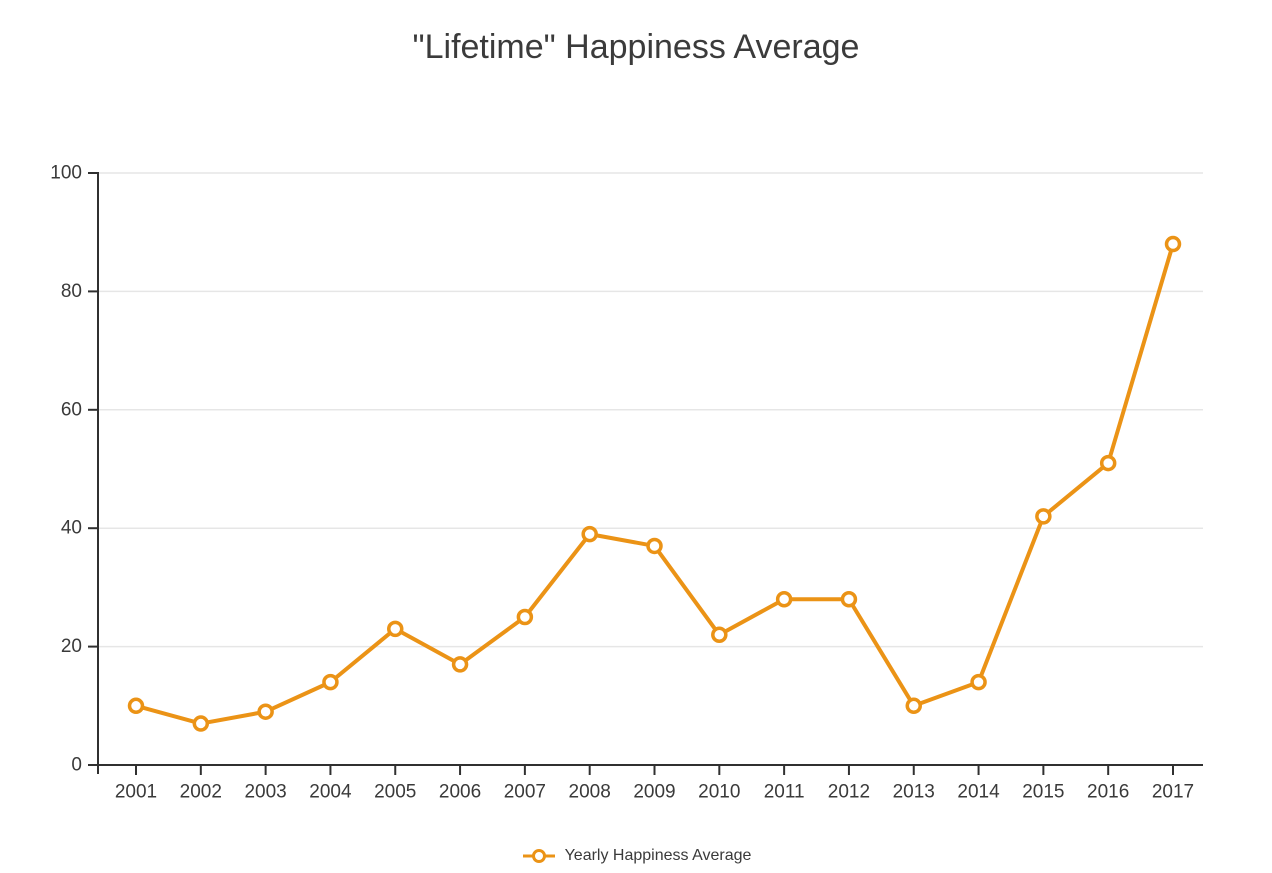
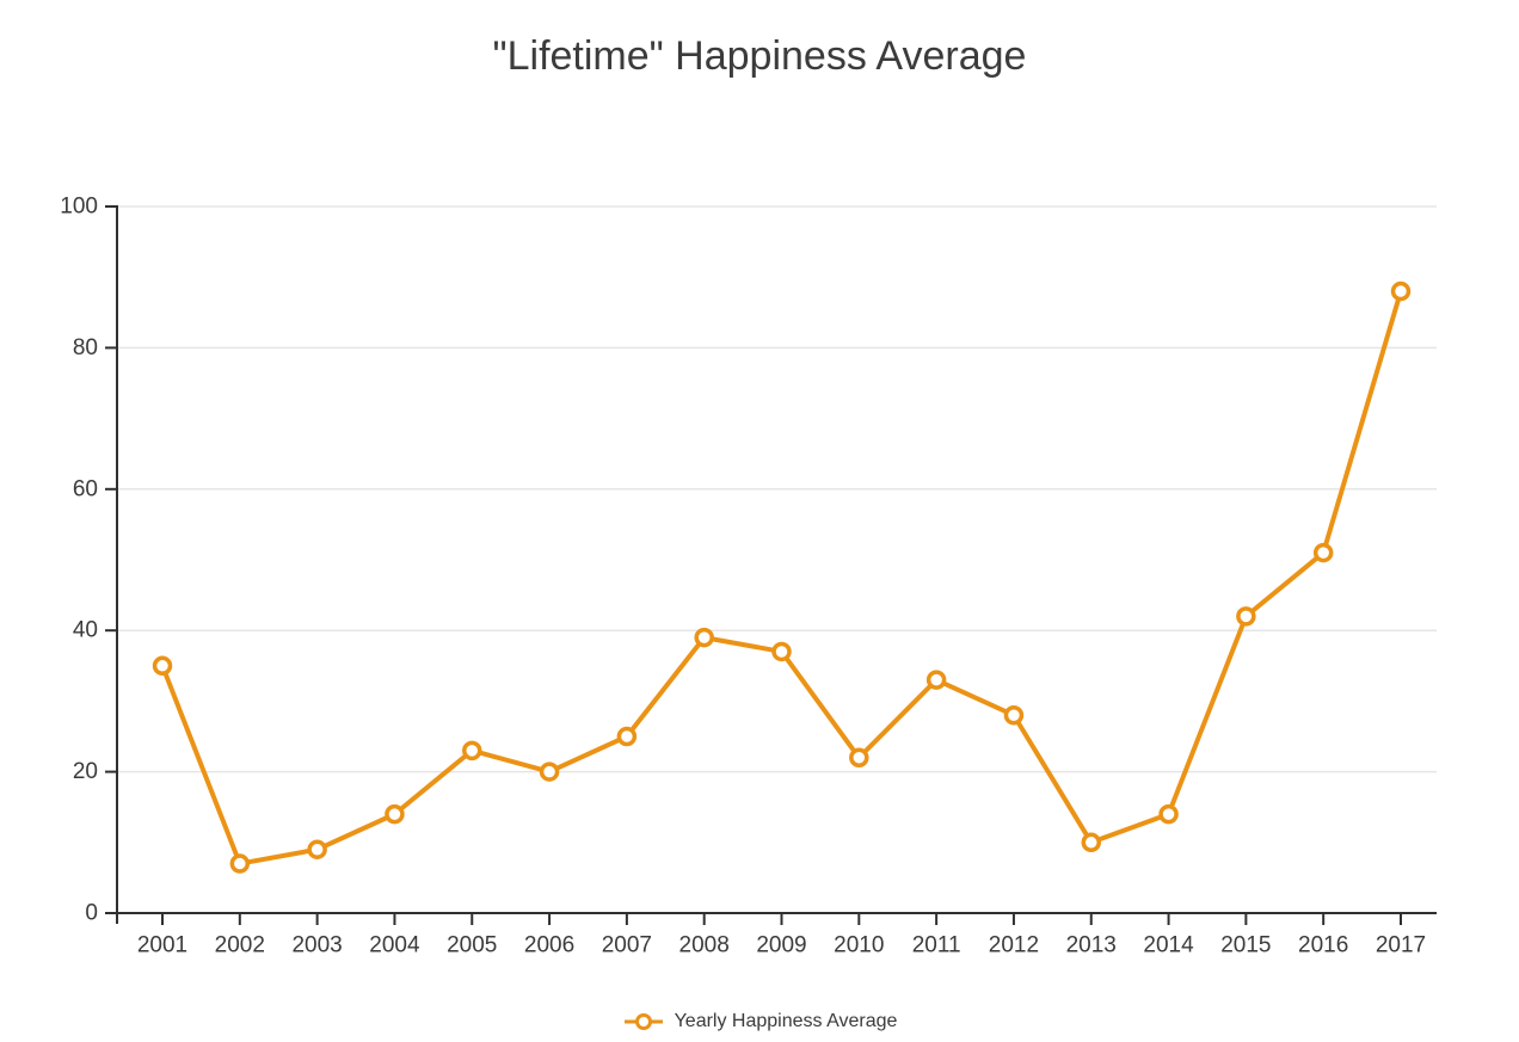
2001: 10 -> 35
2006: 17 -> 20
2011: 28 -> 33
